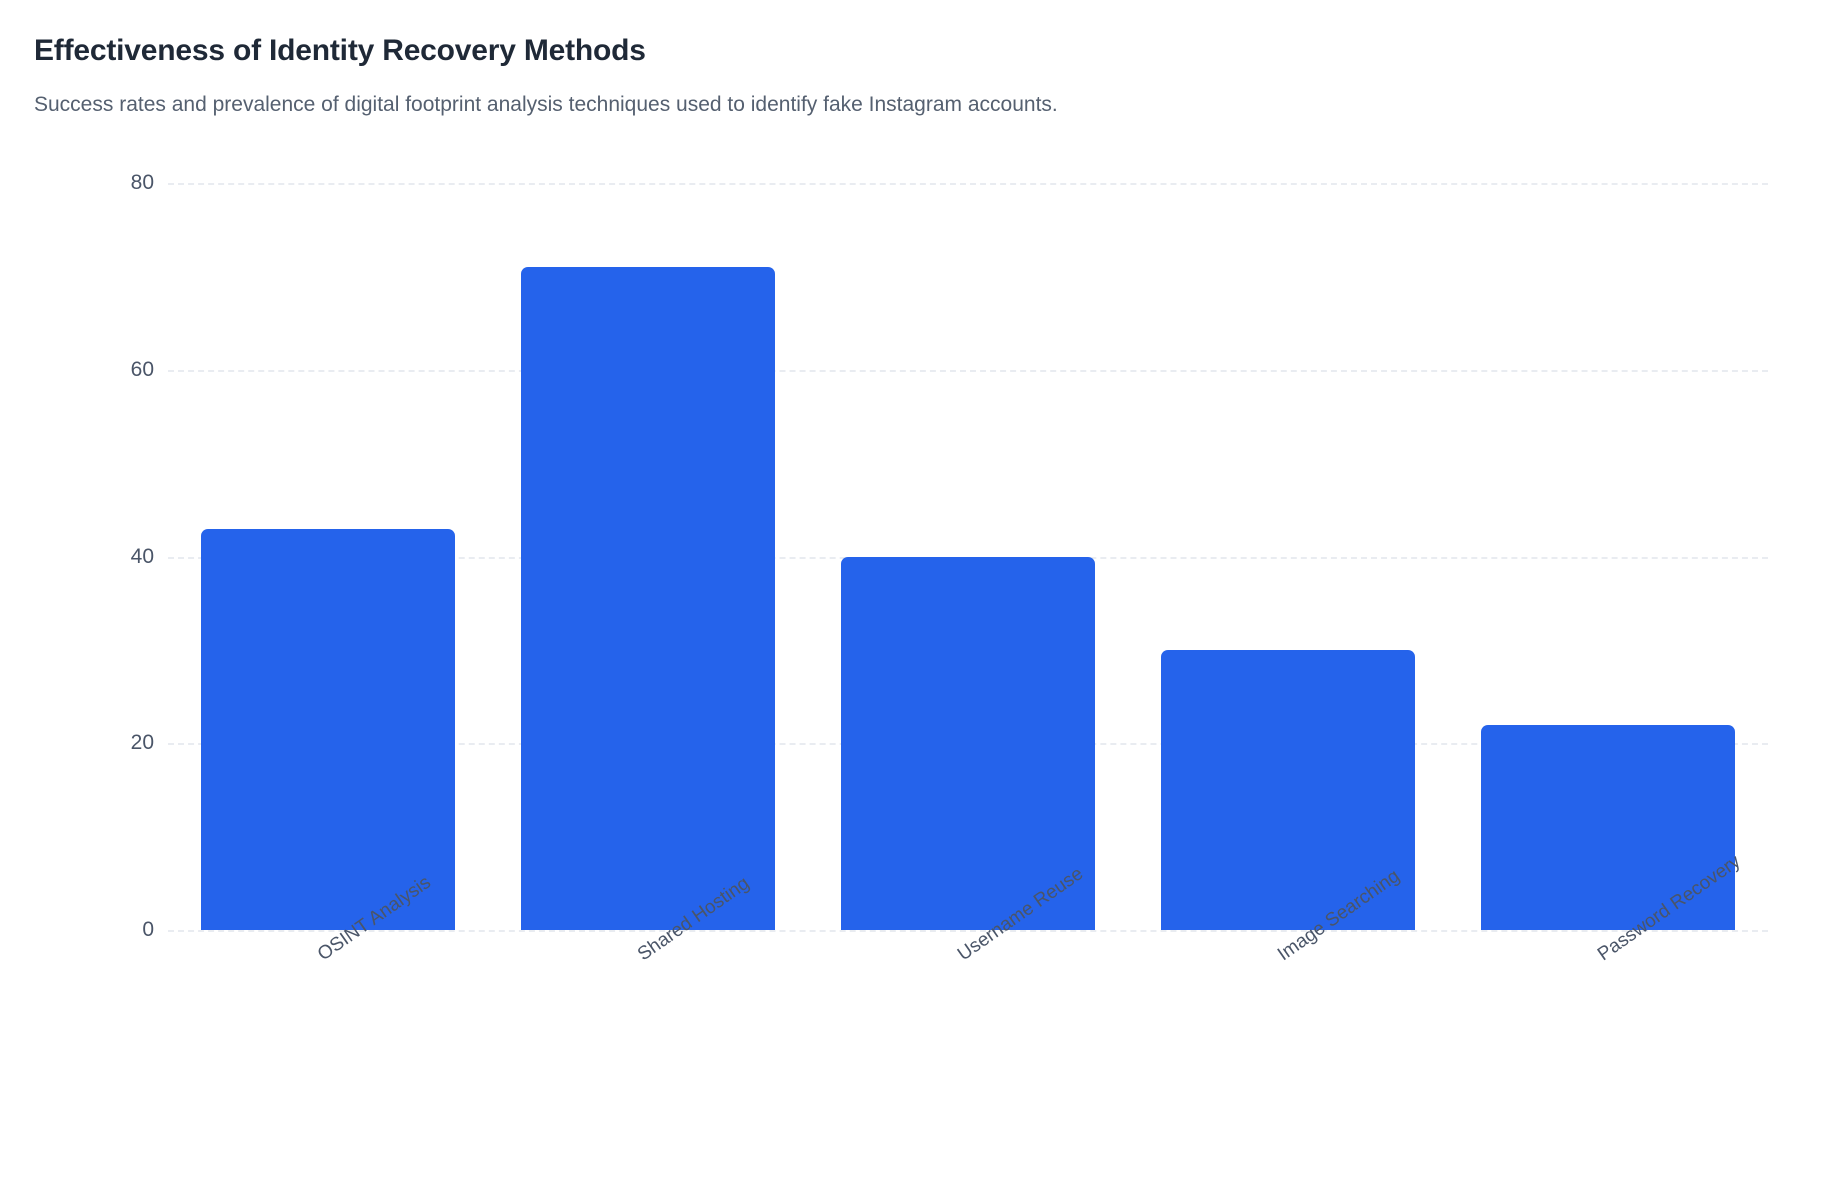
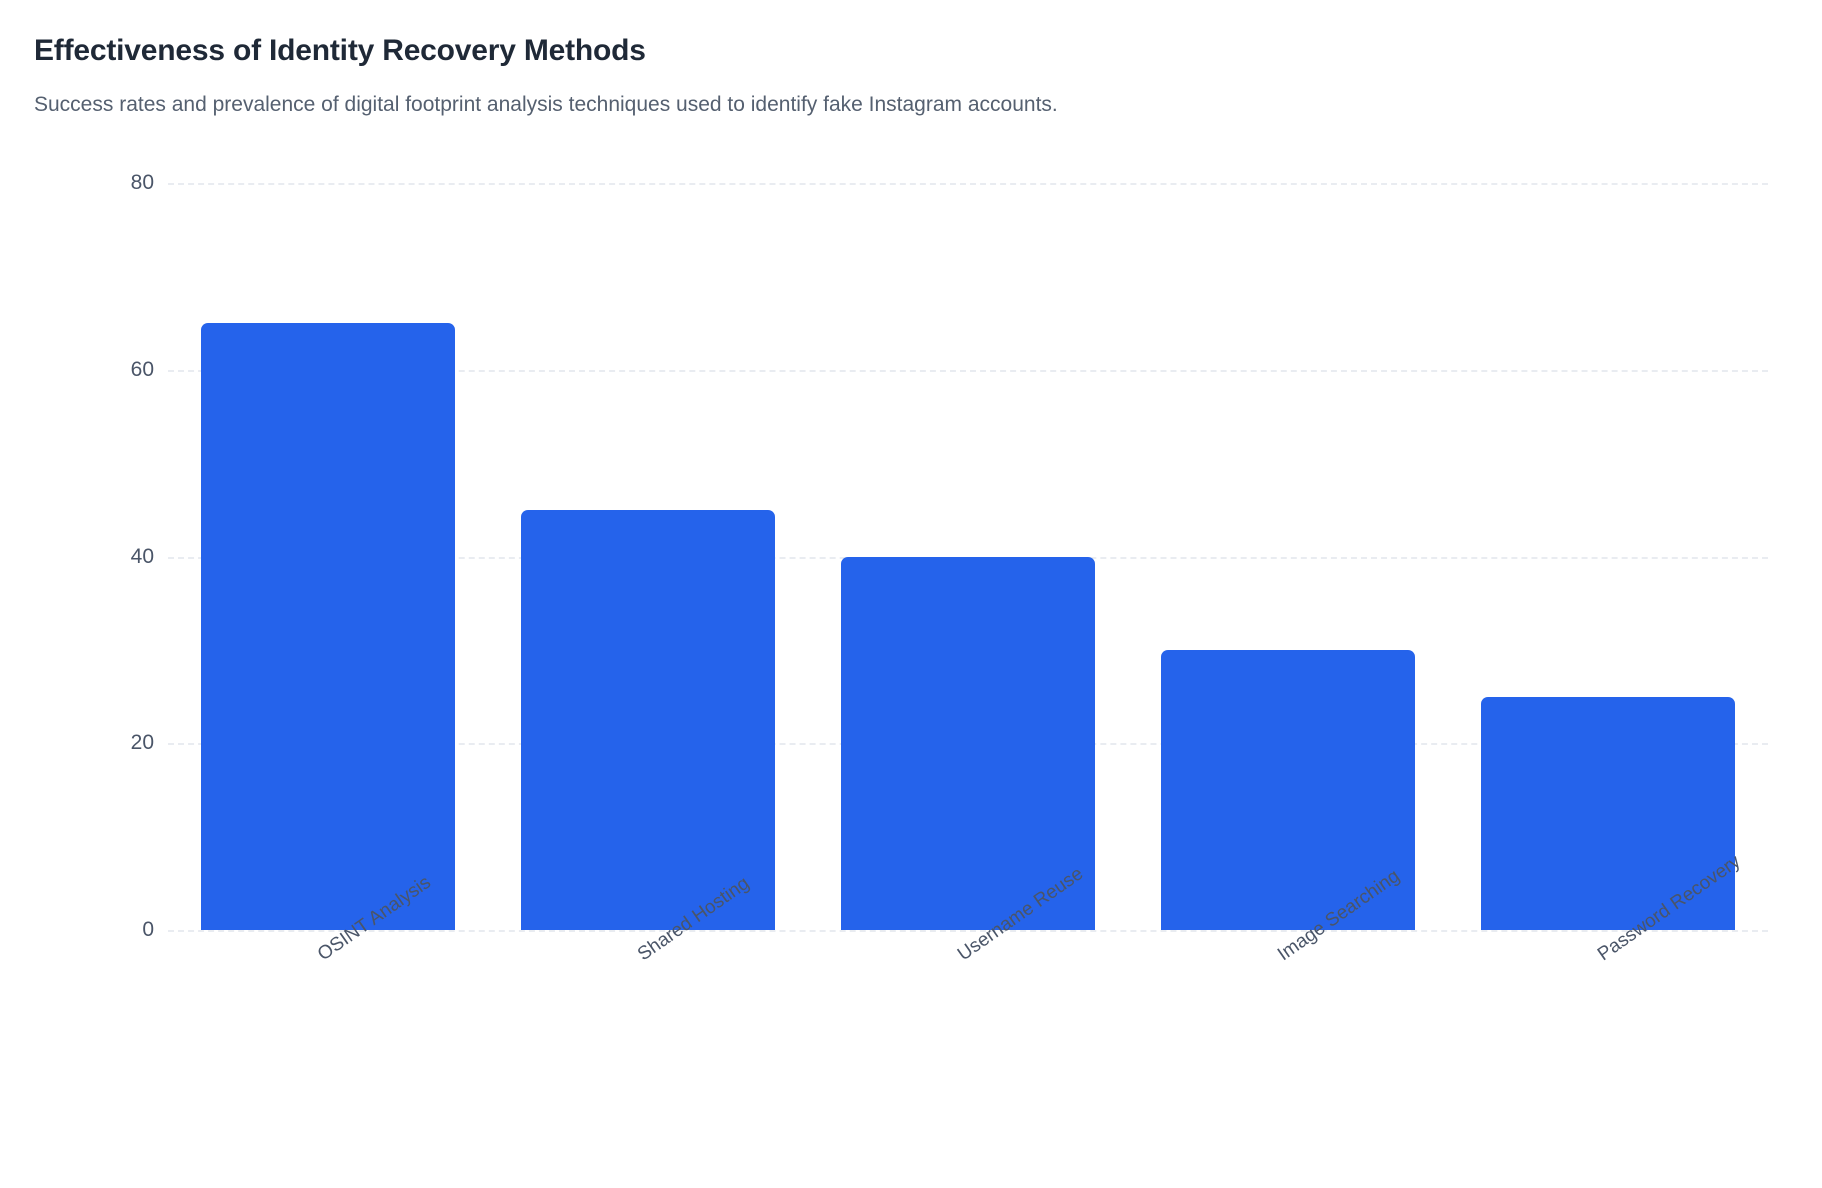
OSINT Analysis: 43 -> 65
Shared Hosting: 71 -> 45
Password Recovery: 22 -> 25
